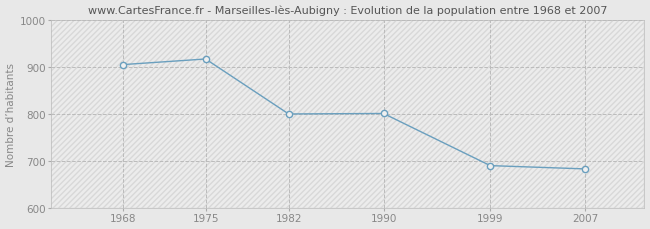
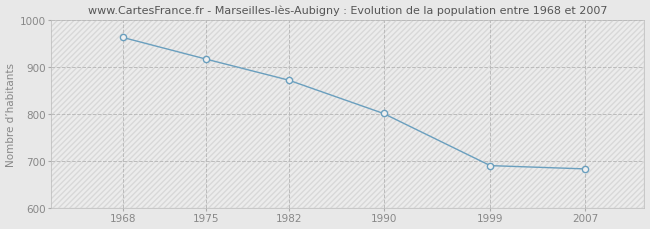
1968: 905 -> 963
1982: 800 -> 872
